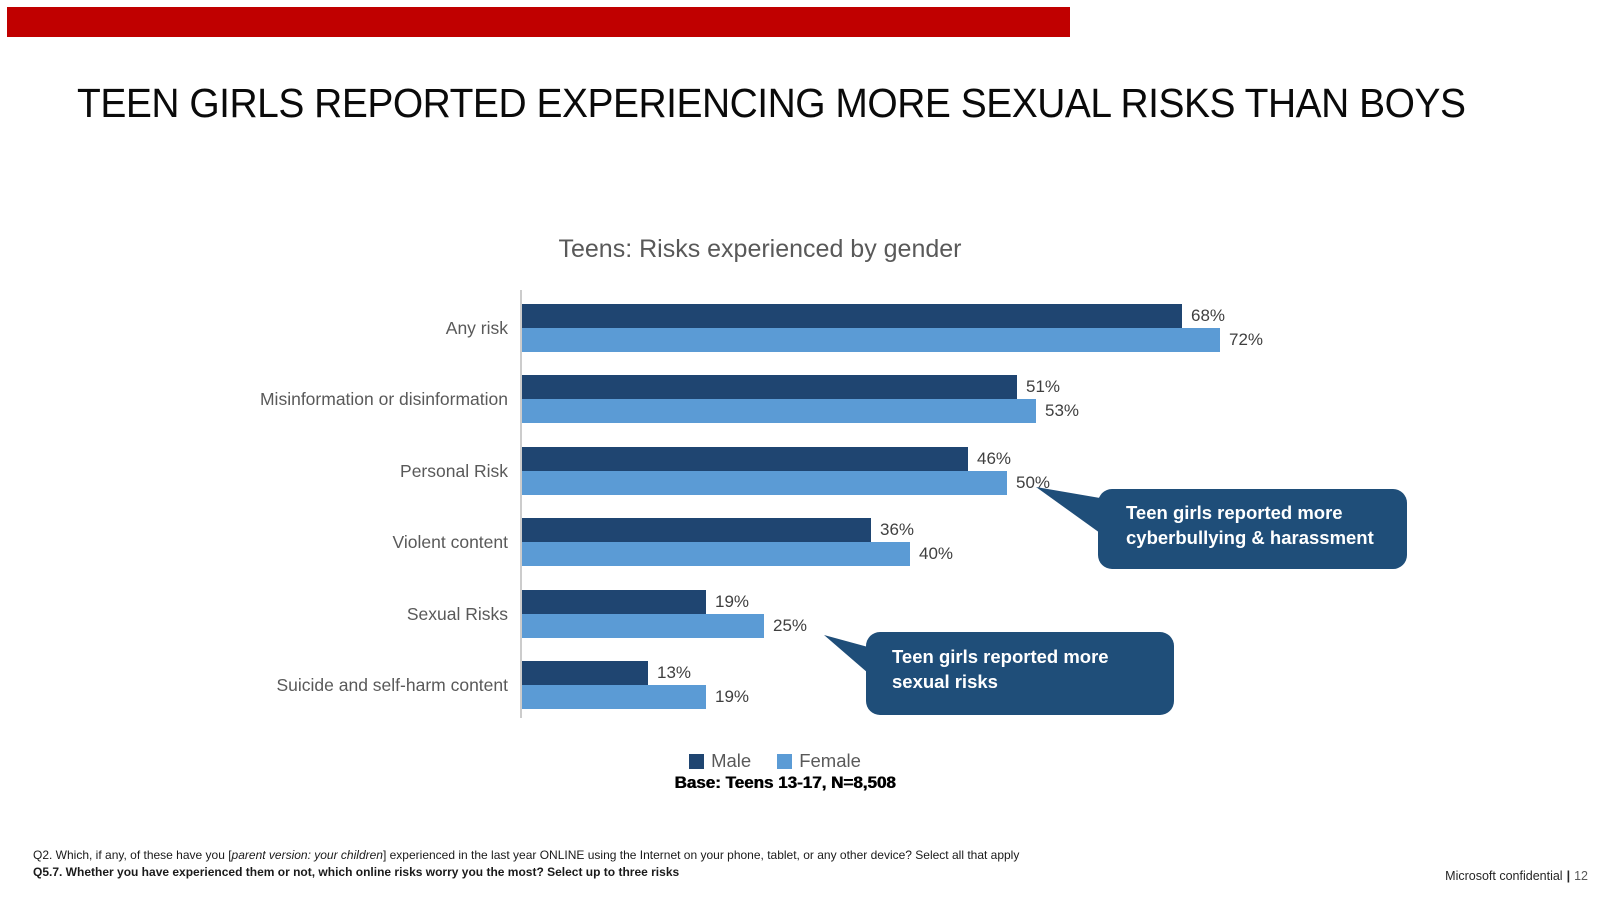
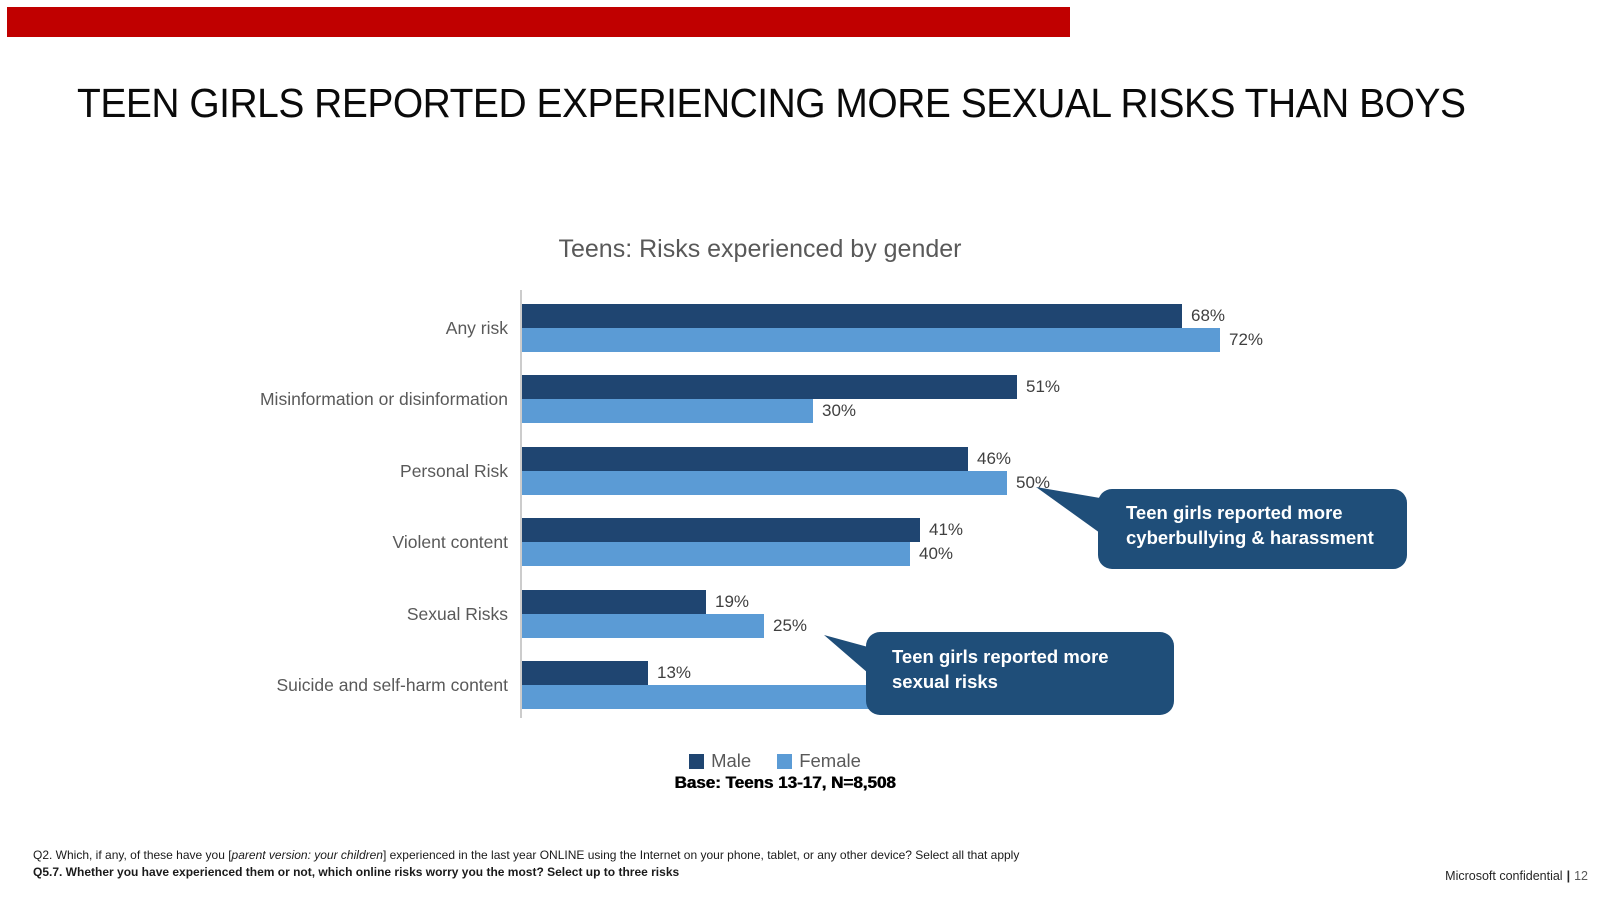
Female/Misinformation or disinformation: 53% -> 30%
Male/Violent content: 36% -> 41%
Female/Suicide and self-harm content: 19% -> 49%
